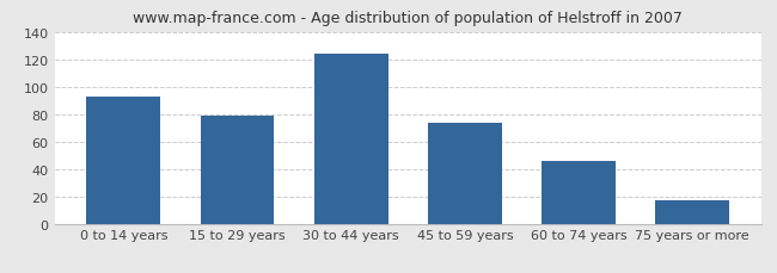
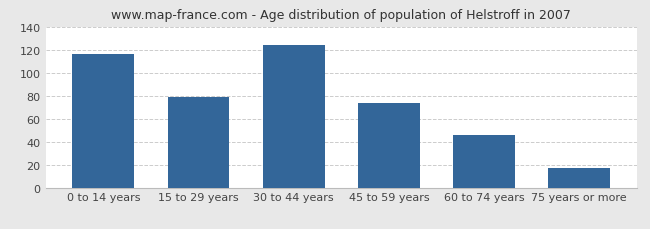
0 to 14 years: 93 -> 116
